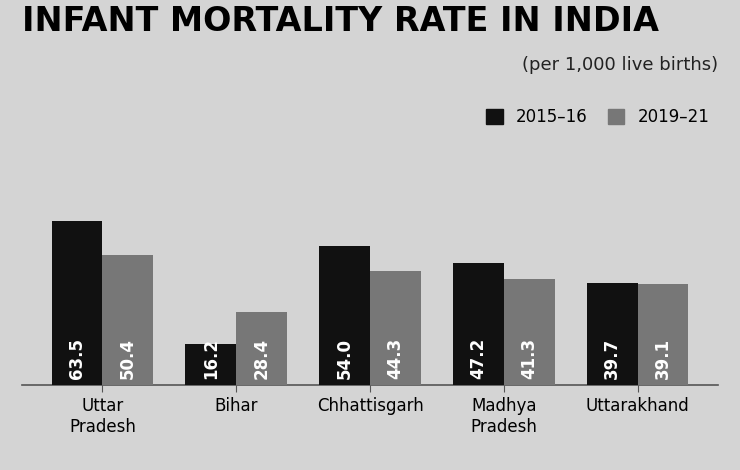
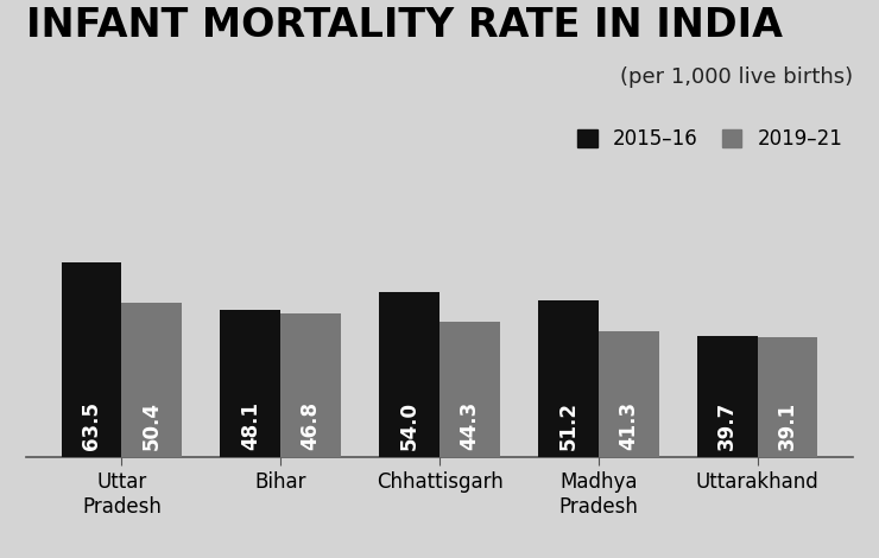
2015–16/Bihar: 16.2 -> 48.1
2019–21/Bihar: 28.4 -> 46.8
2015–16/Madhya Pradesh: 47.2 -> 51.2
